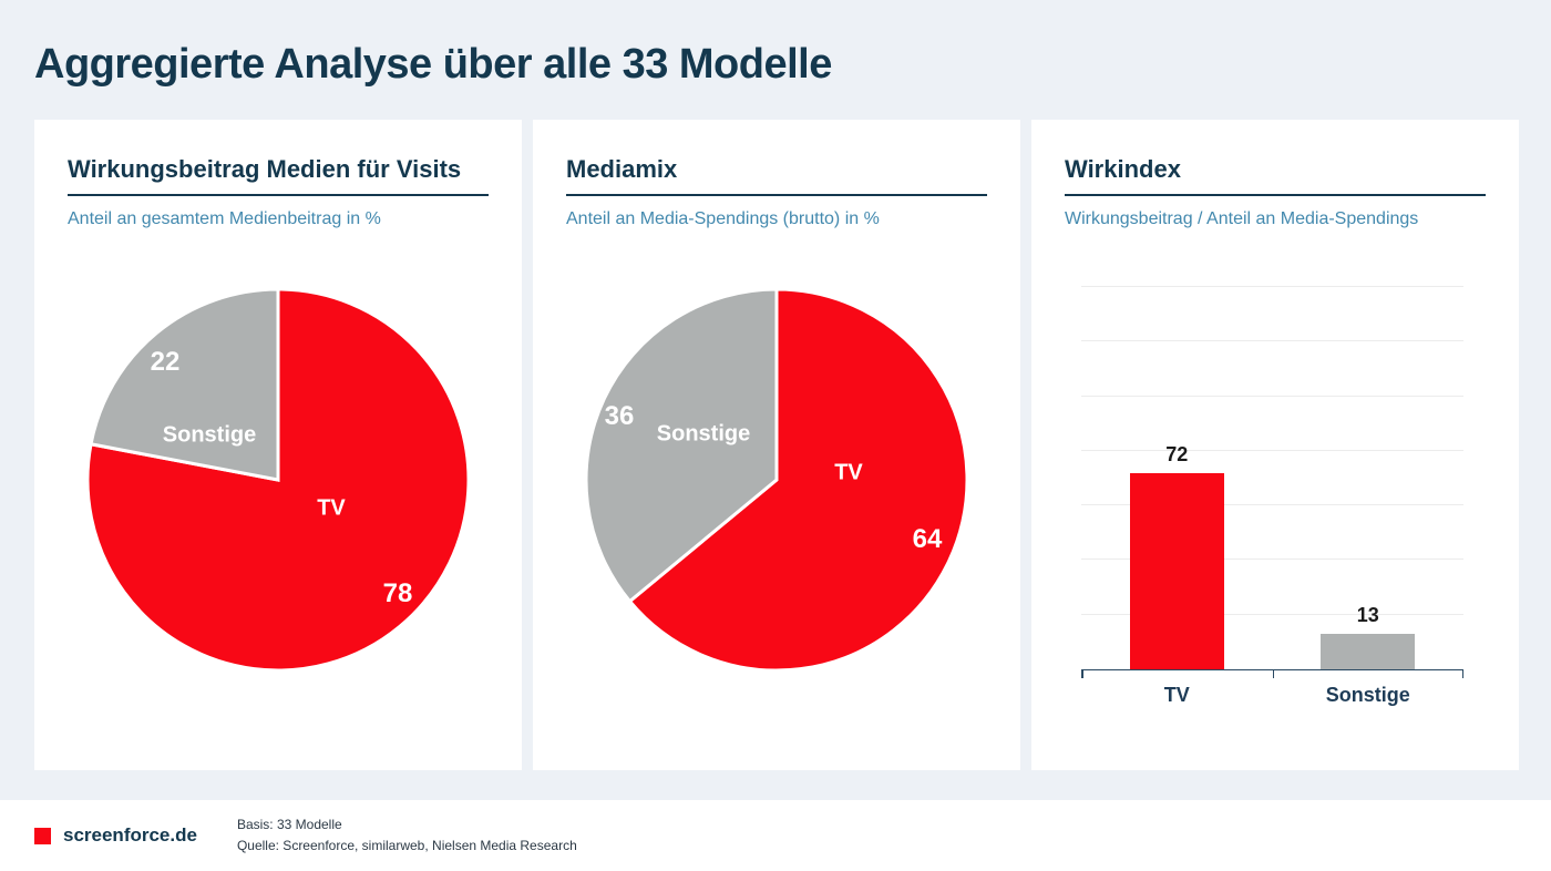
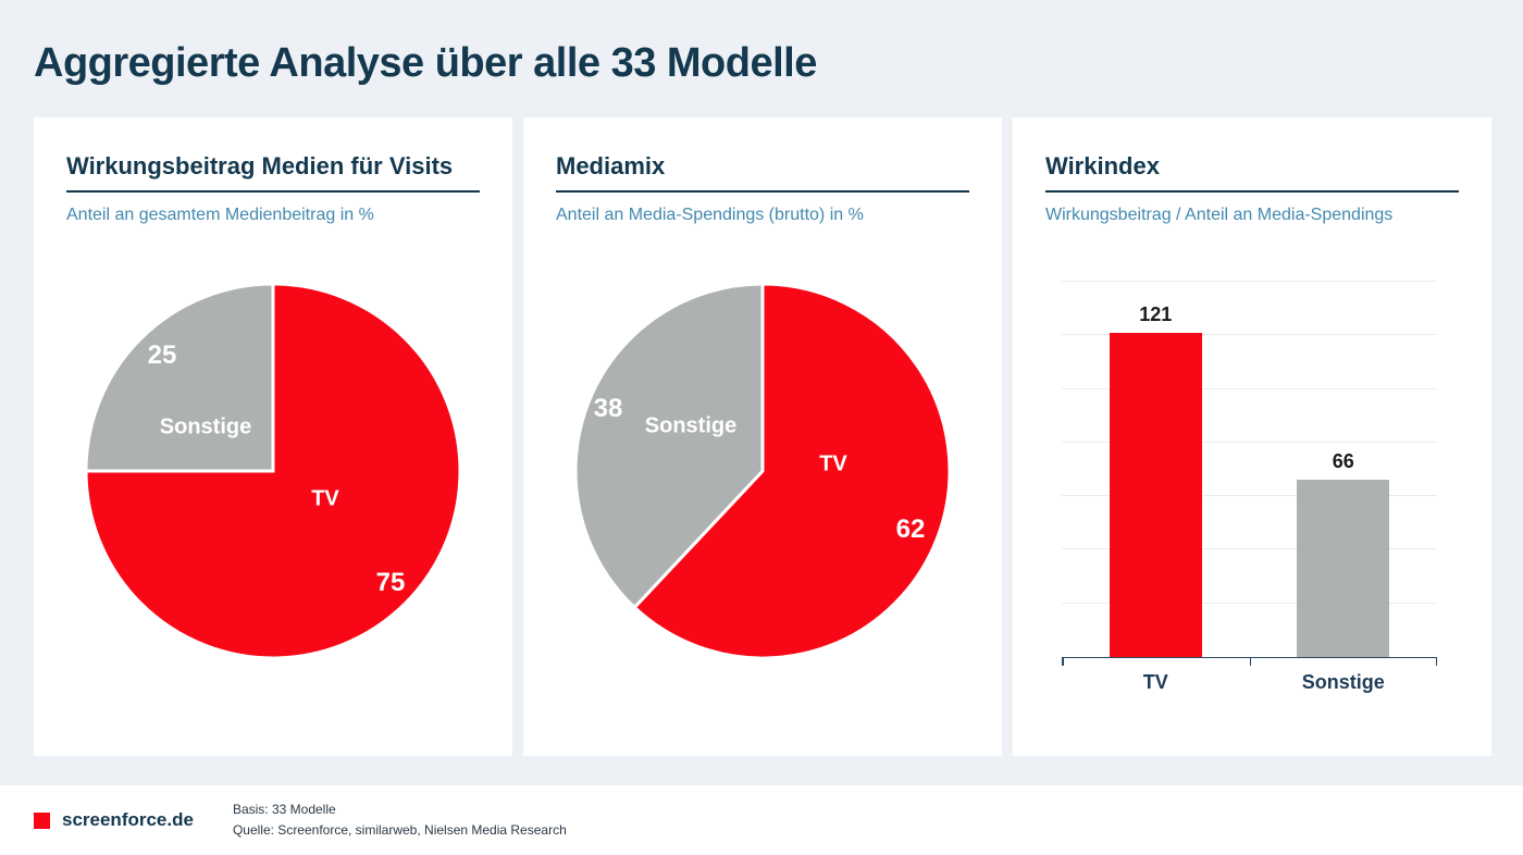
Wirkungsbeitrag Medien für Visits/TV: 78 -> 75
Wirkungsbeitrag Medien für Visits/Sonstige: 22 -> 25
Mediamix/TV: 64 -> 62
Mediamix/Sonstige: 36 -> 38
Wirkindex/TV: 72 -> 121
Wirkindex/Sonstige: 13 -> 66
